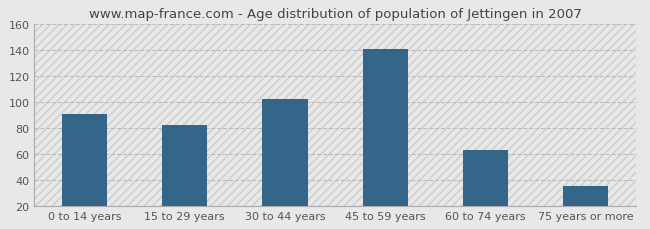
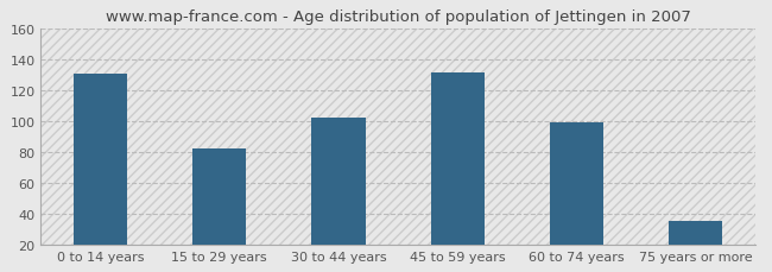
0 to 14 years: 91 -> 131
45 to 59 years: 141 -> 132
60 to 74 years: 63 -> 99
